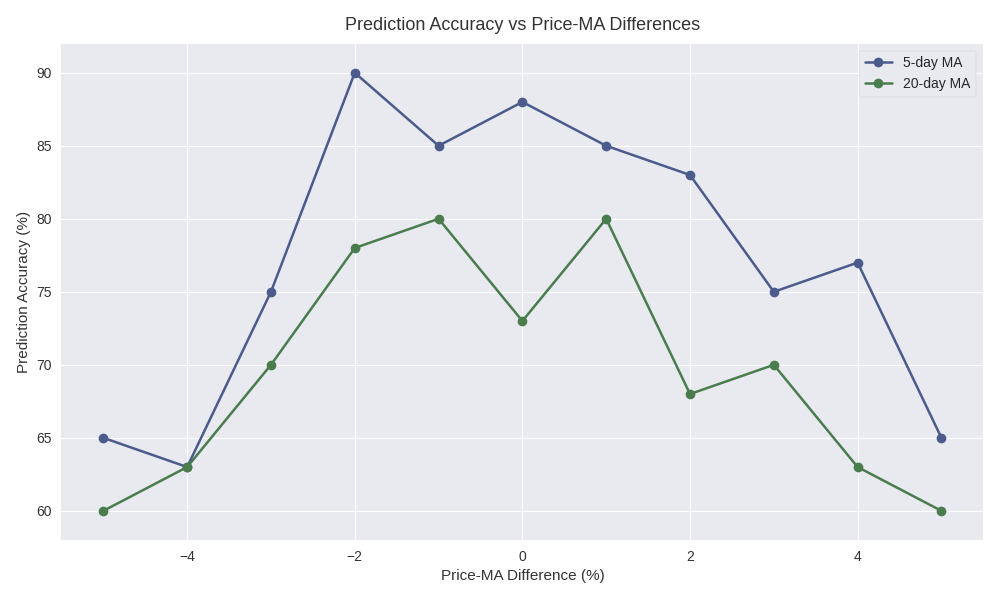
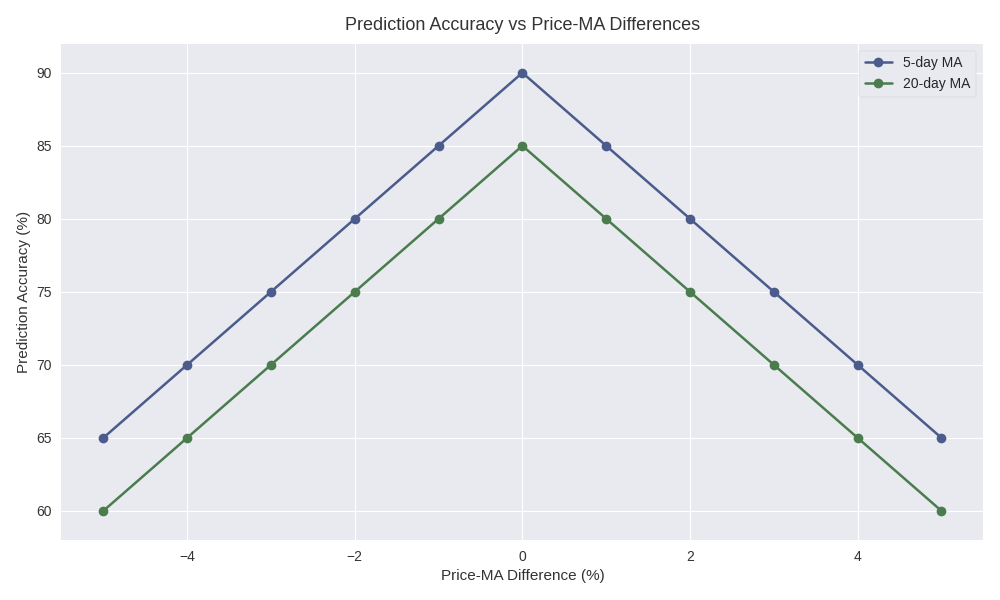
5-day MA/−4: 63 -> 70
20-day MA/−4: 63 -> 65
5-day MA/−2: 90 -> 80
20-day MA/−2: 78 -> 75
5-day MA/0: 88 -> 90
20-day MA/0: 73 -> 85
5-day MA/2: 83 -> 80
20-day MA/2: 68 -> 75
5-day MA/4: 77 -> 70
20-day MA/4: 63 -> 65
